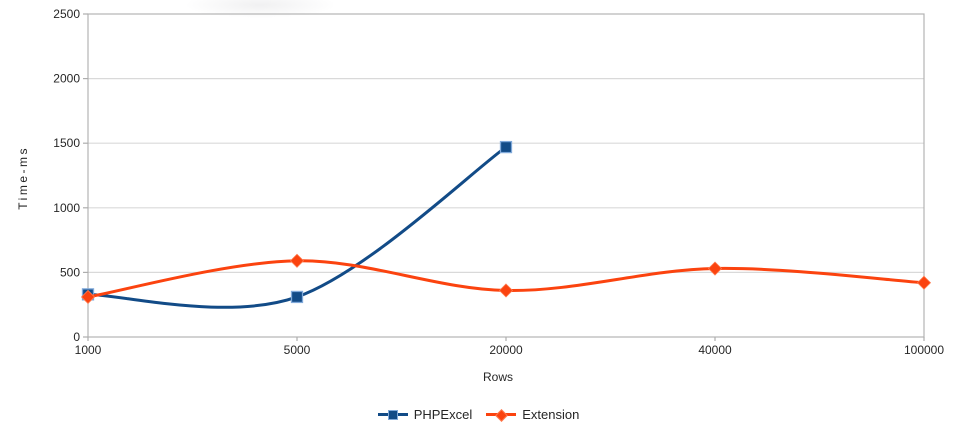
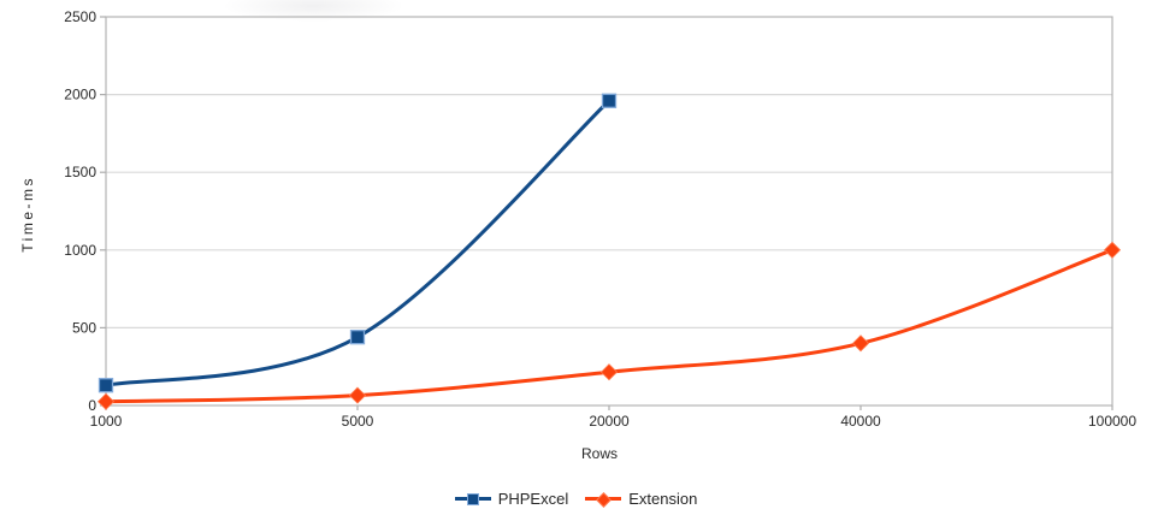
PHPExcel/1000: 330 -> 130
Extension/1000: 310 -> 20
PHPExcel/5000: 310 -> 440
Extension/5000: 590 -> 60
PHPExcel/20000: 1470 -> 1960
Extension/20000: 360 -> 220
Extension/40000: 530 -> 400
Extension/100000: 420 -> 1000
